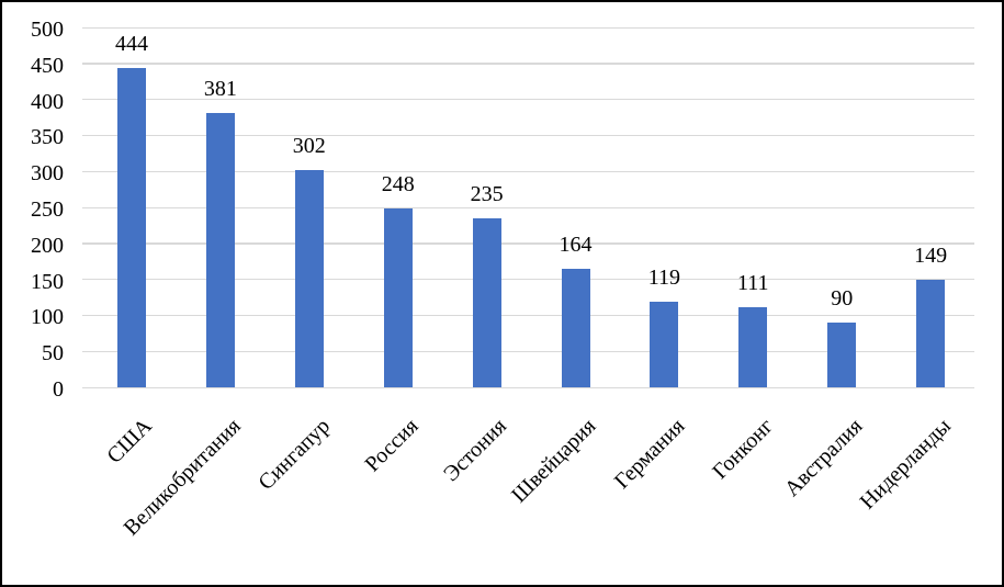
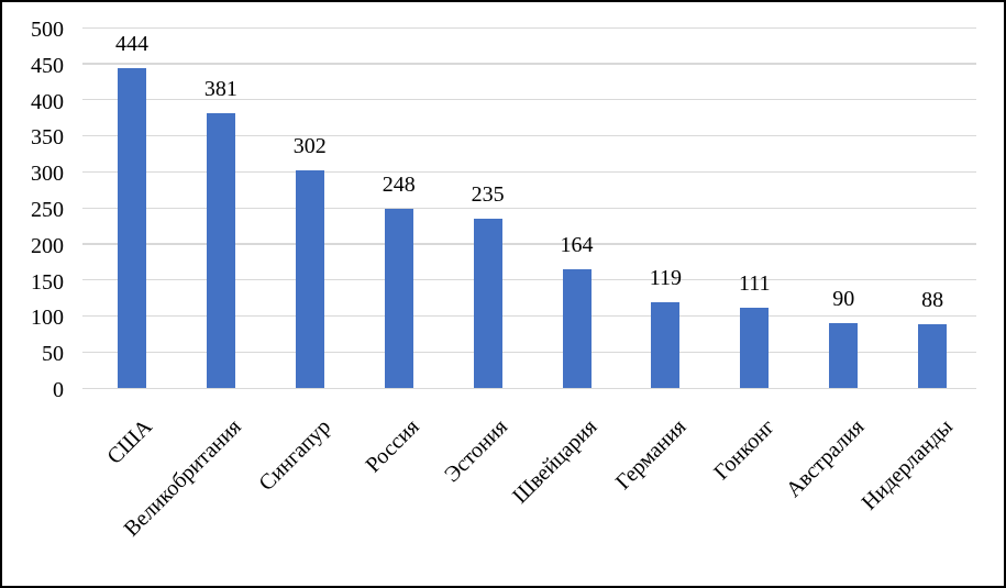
Нидерланды: 149 -> 88
